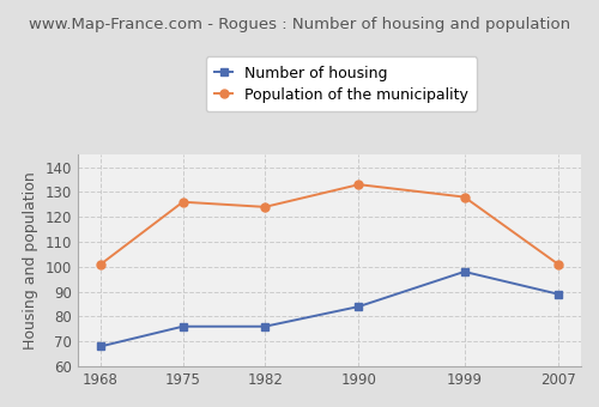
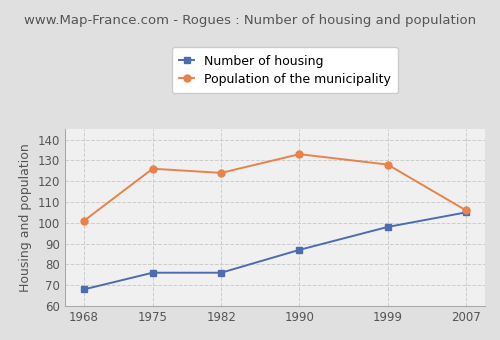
Number of housing/1990: 84 -> 87
Number of housing/2007: 89 -> 105
Population of the municipality/2007: 101 -> 106
